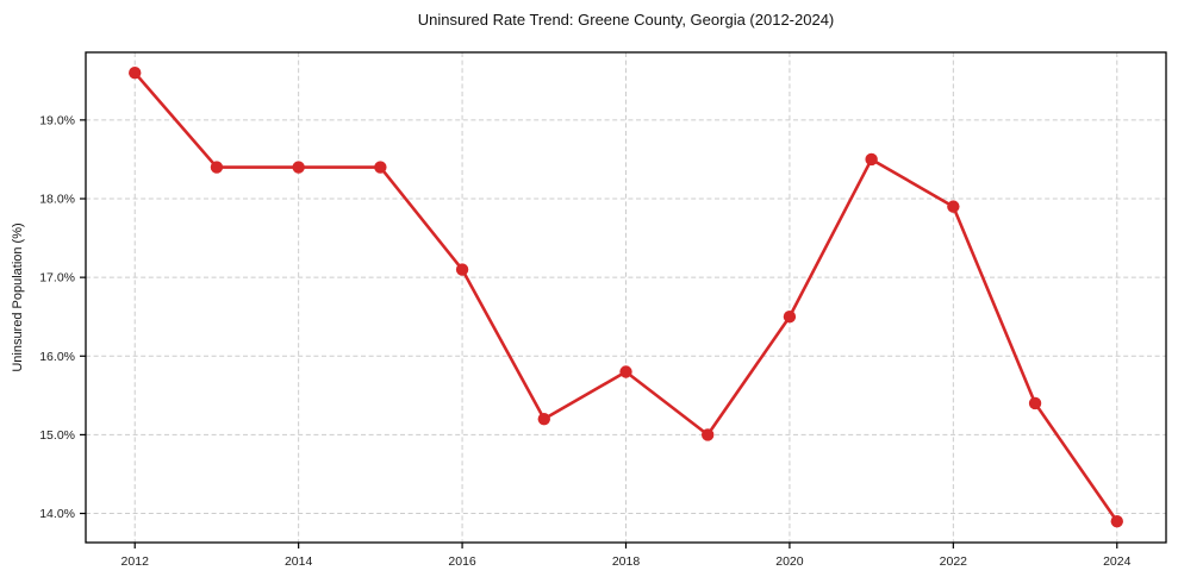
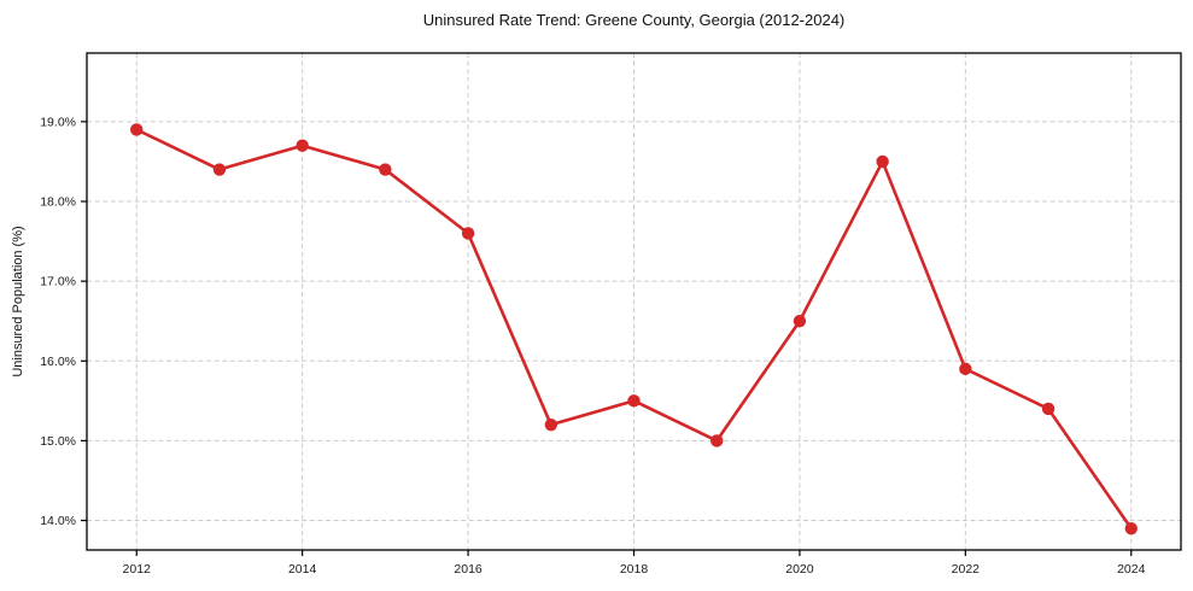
2012: 19.6% -> 18.9%
2014: 18.4% -> 18.7%
2016: 17.1% -> 17.6%
2018: 15.8% -> 15.5%
2022: 17.9% -> 15.9%
